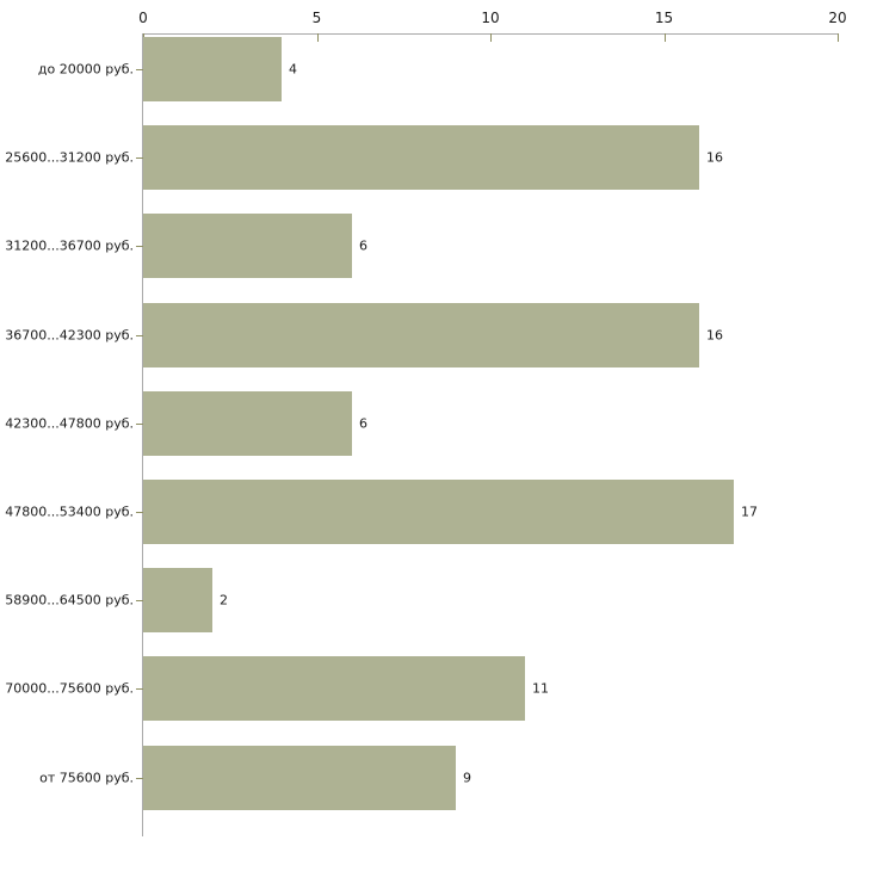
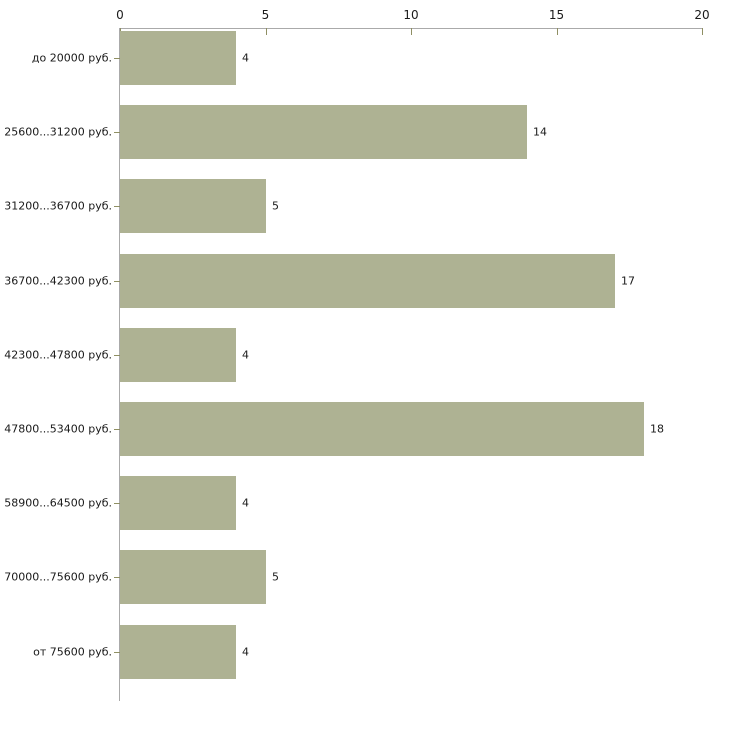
25600...31200 руб.: 16 -> 14
31200...36700 руб.: 6 -> 5
36700...42300 руб.: 16 -> 17
42300...47800 руб.: 6 -> 4
47800...53400 руб.: 17 -> 18
58900...64500 руб.: 2 -> 4
70000...75600 руб.: 11 -> 5
от 75600 руб.: 9 -> 4
